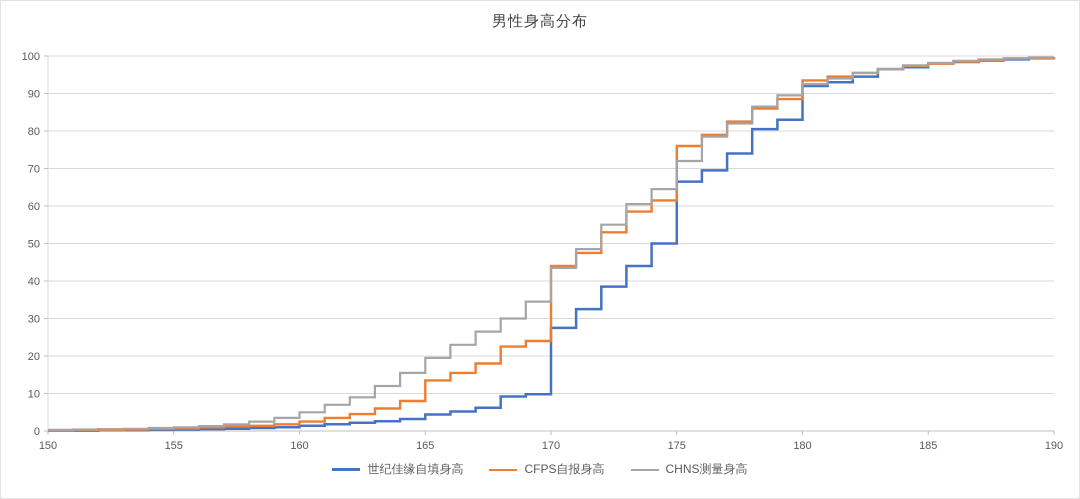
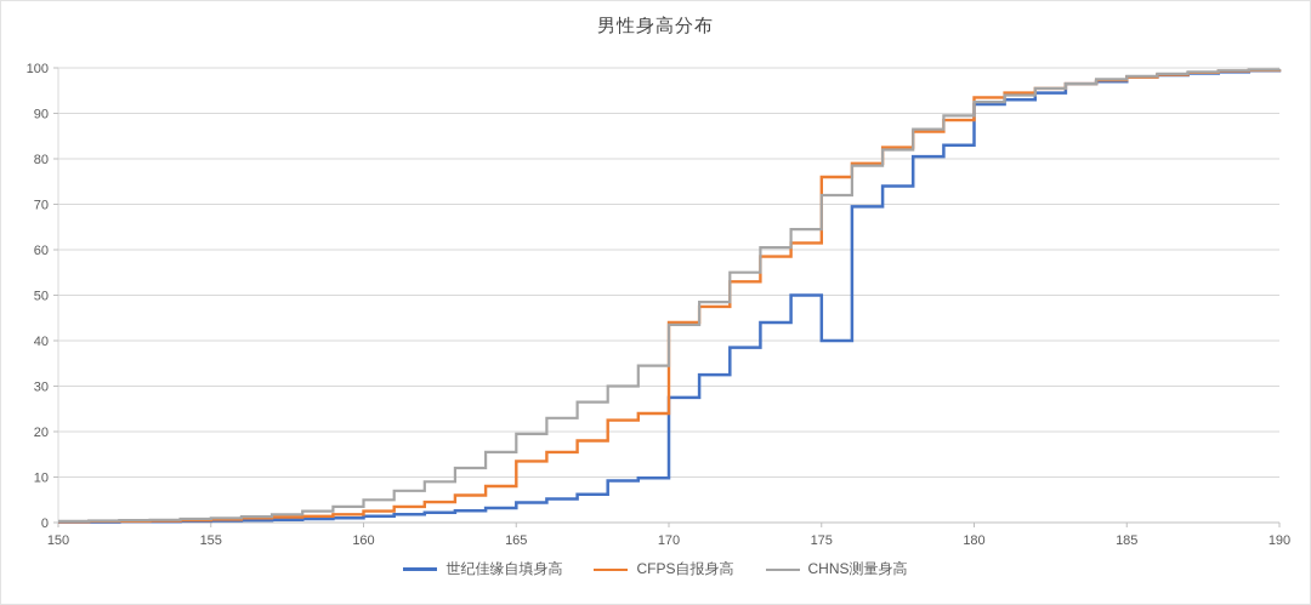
世纪佳缘自填身高/175: 66 -> 40
